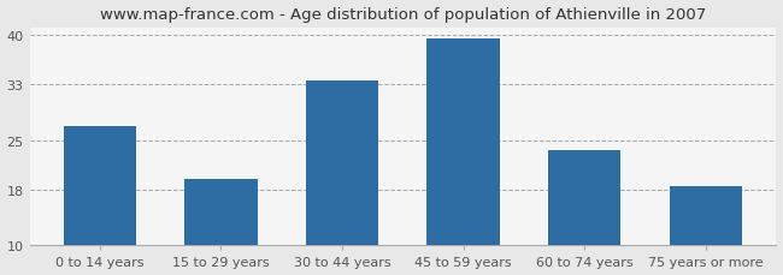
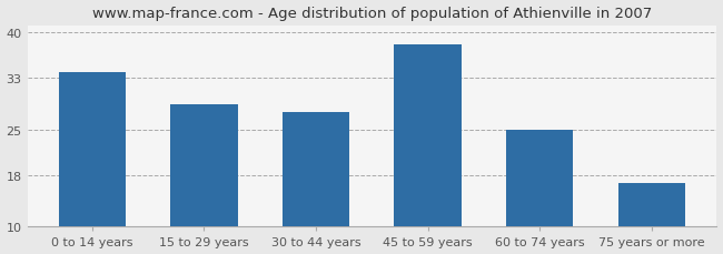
0 to 14 years: 27.0 -> 33.8
15 to 29 years: 19.5 -> 28.8
30 to 44 years: 33.5 -> 27.6
45 to 59 years: 39.5 -> 38.0
60 to 74 years: 23.5 -> 25.0
75 years or more: 18.5 -> 16.8
